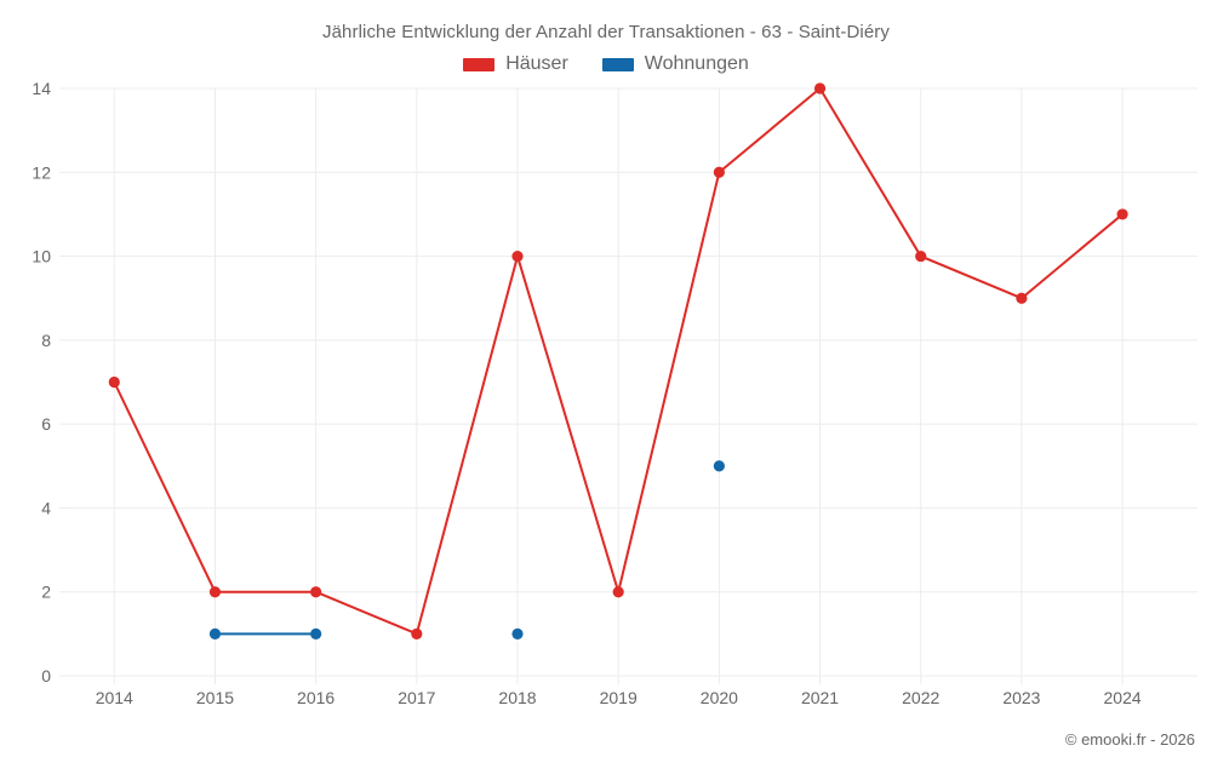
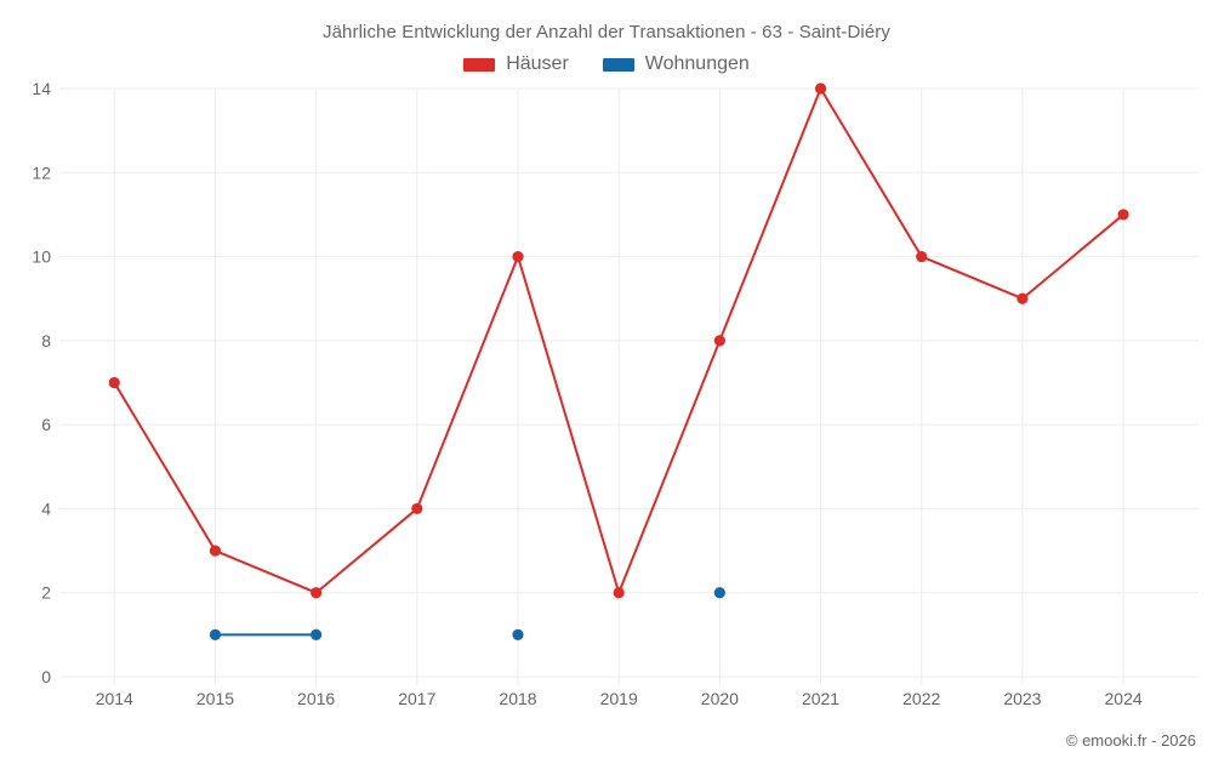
Häuser/2015: 2 -> 3
Häuser/2017: 1 -> 4
Häuser/2020: 12 -> 8
Wohnungen/2020: 5 -> 2
